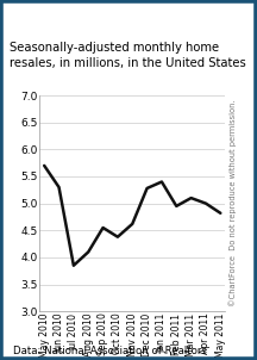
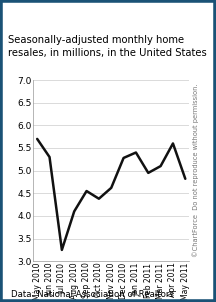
Jul 2010: 3.85 -> 3.25
Apr 2011: 5.00 -> 5.60
